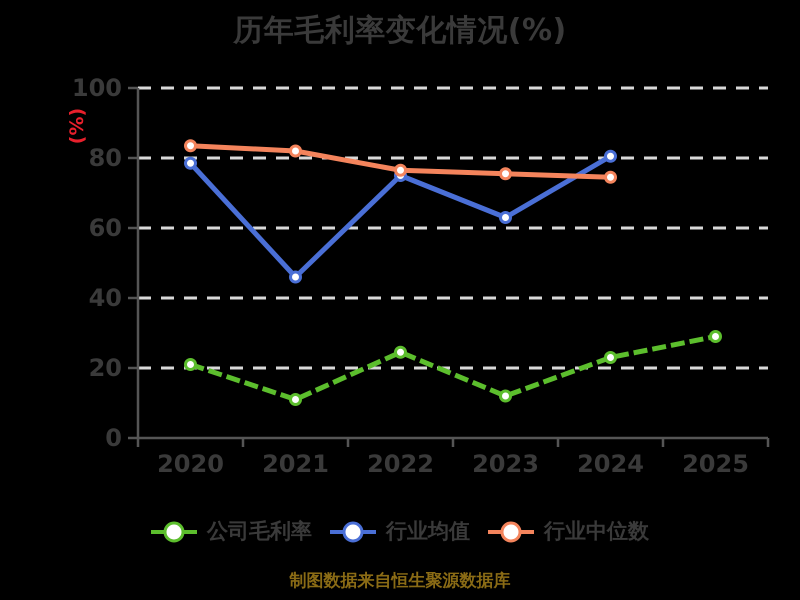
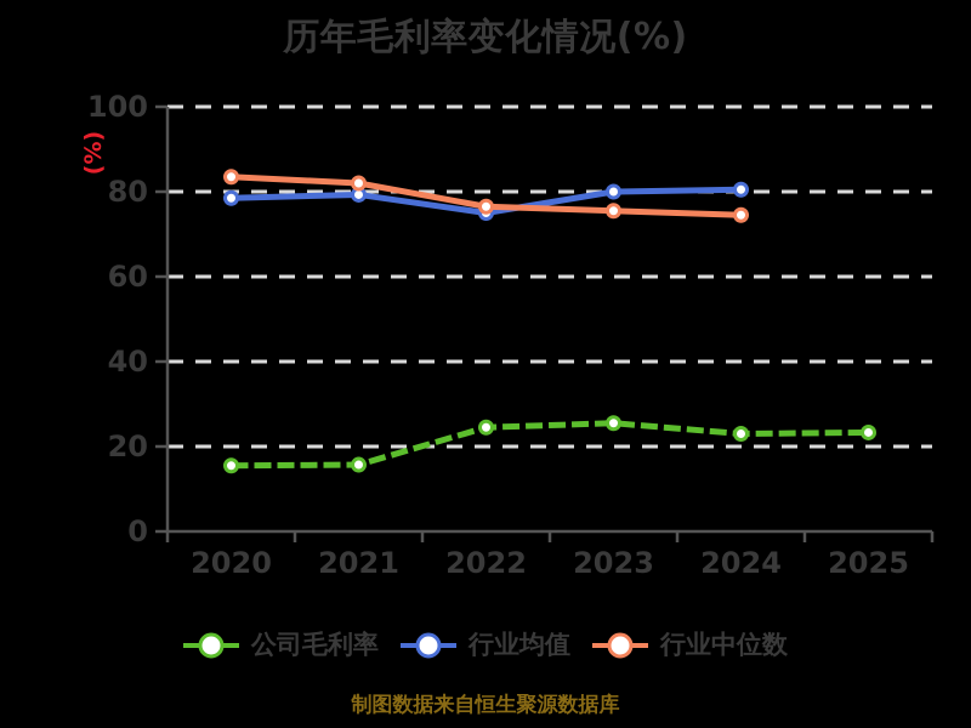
公司毛利率/2020: 21 -> 16
公司毛利率/2021: 11 -> 16
行业均值/2021: 46 -> 79
公司毛利率/2023: 12 -> 26
行业均值/2023: 63 -> 80
公司毛利率/2025: 29 -> 23
